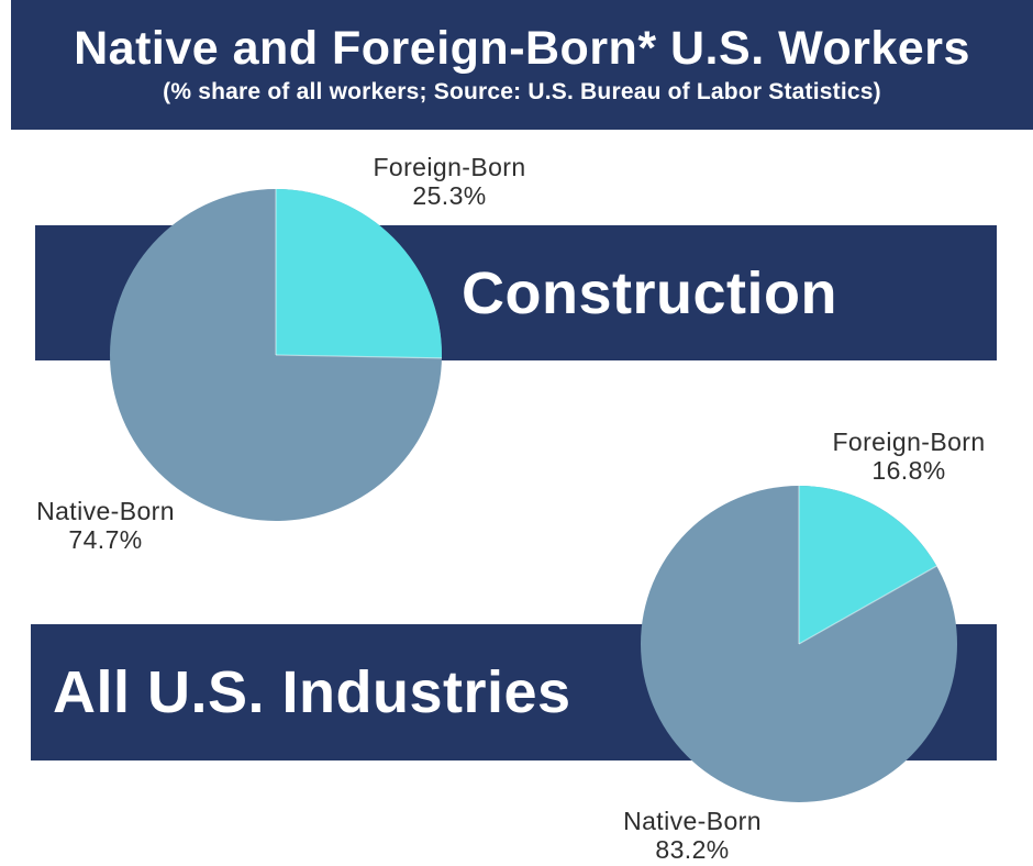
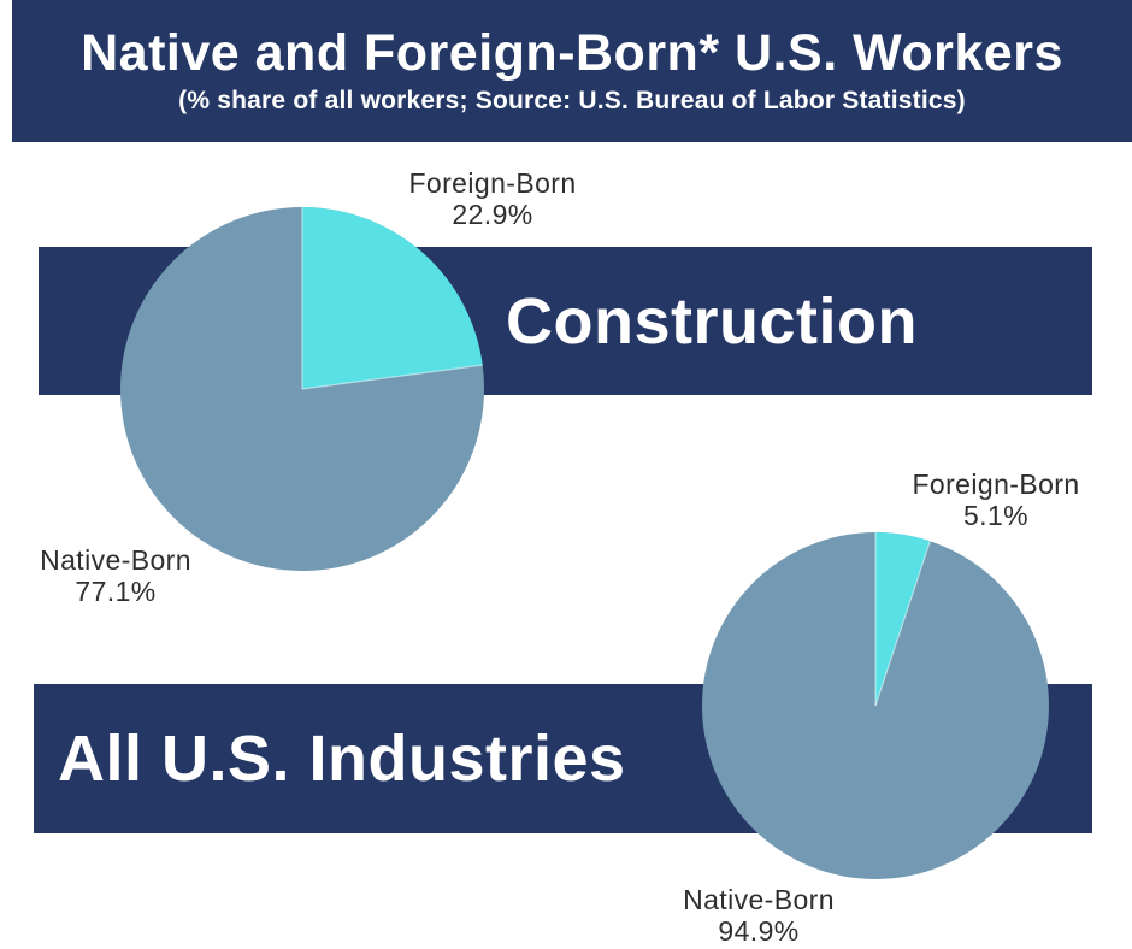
Construction/Foreign-Born: 25.3% -> 22.9%
Construction/Native-Born: 74.7% -> 77.1%
All U.S. Industries/Foreign-Born: 16.8% -> 5.1%
All U.S. Industries/Native-Born: 83.2% -> 94.9%
